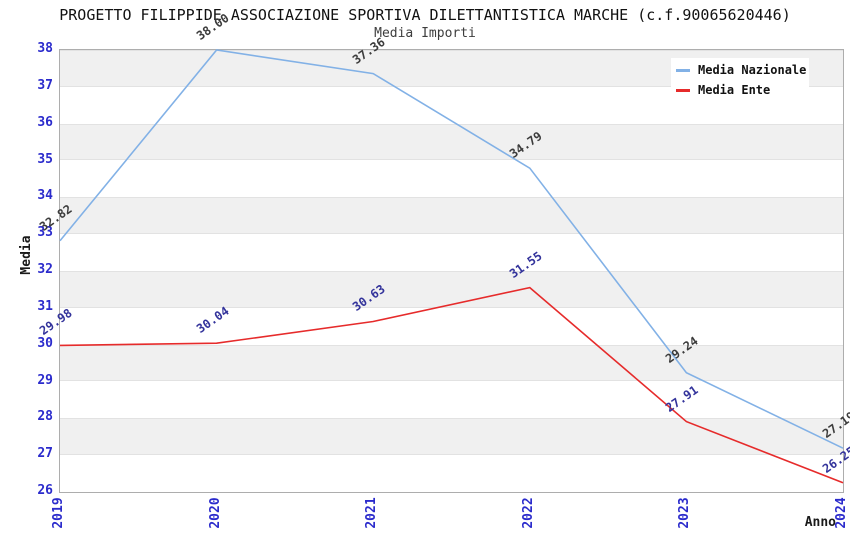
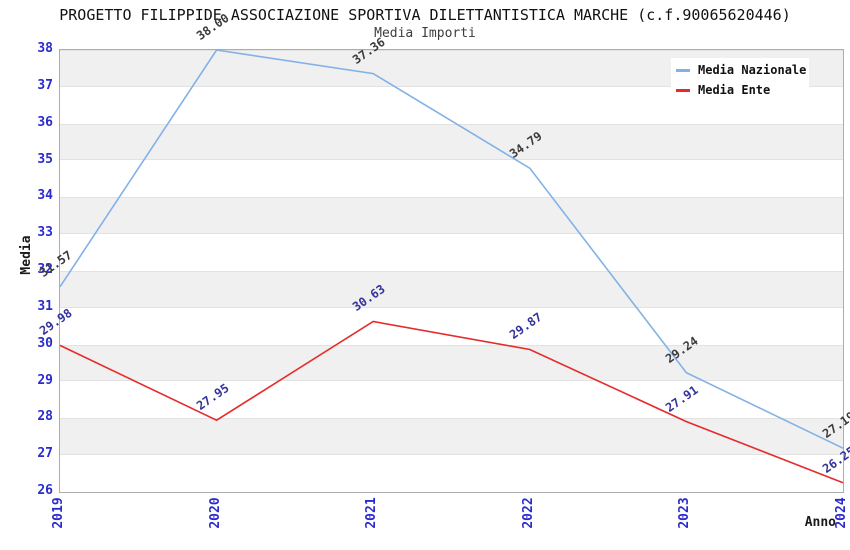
Media Nazionale/2019: 32.82 -> 31.57
Media Ente/2020: 30.04 -> 27.95
Media Ente/2022: 31.55 -> 29.87
